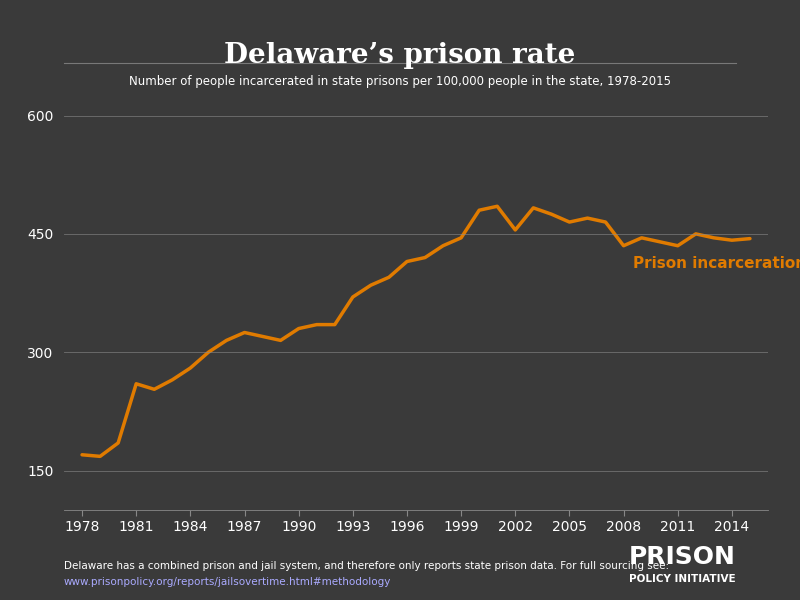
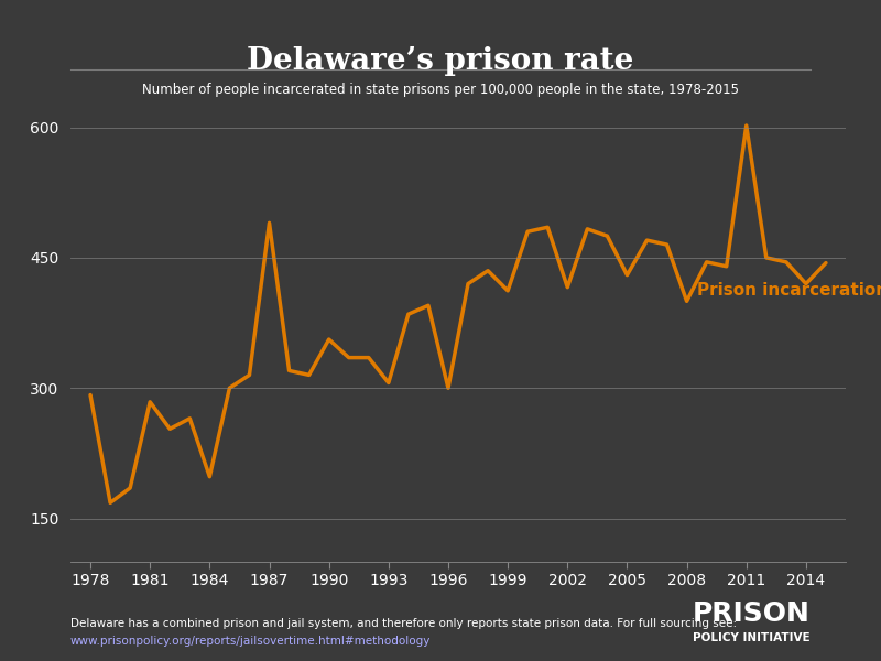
1978: 170 -> 292
1981: 260 -> 284
1984: 280 -> 198
1987: 325 -> 490
1990: 330 -> 356
1993: 370 -> 306
1996: 415 -> 300
1999: 445 -> 412
2002: 455 -> 416
2005: 465 -> 430
2008: 435 -> 400
2011: 435 -> 602
2014: 442 -> 420
